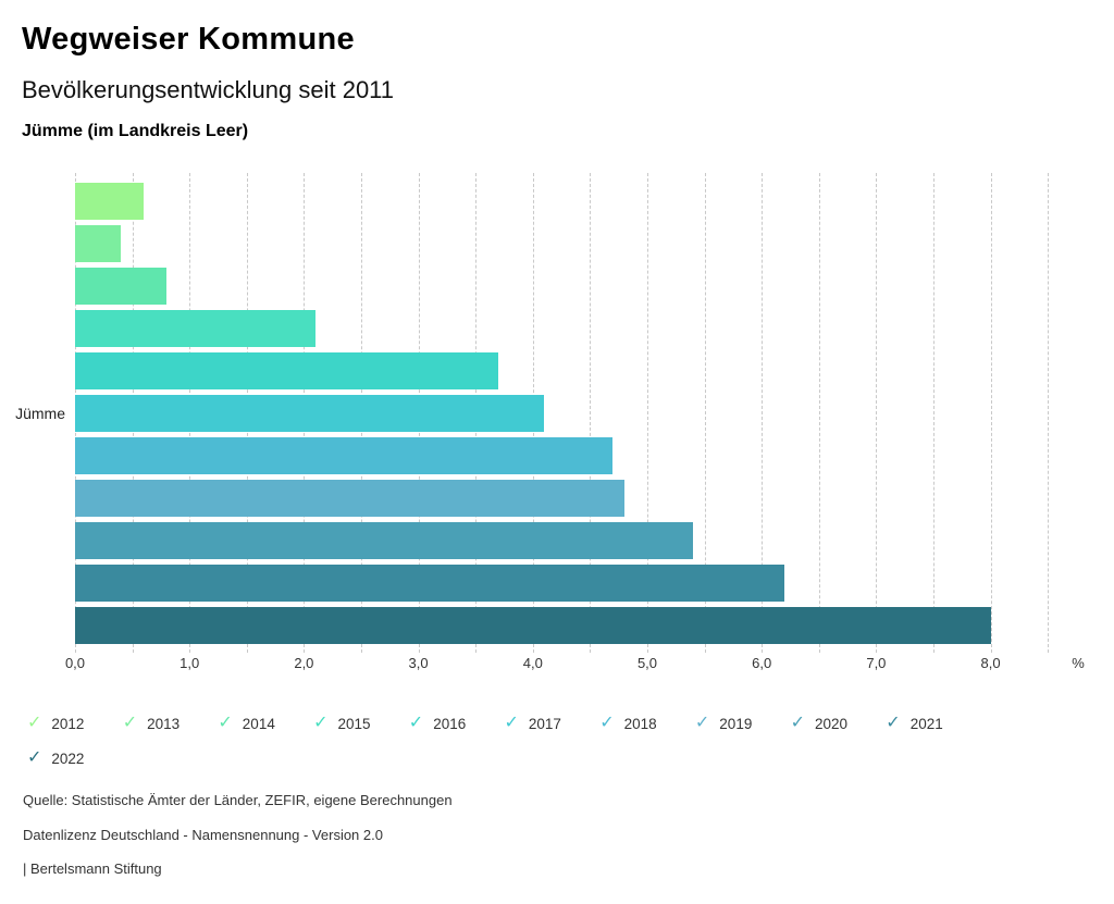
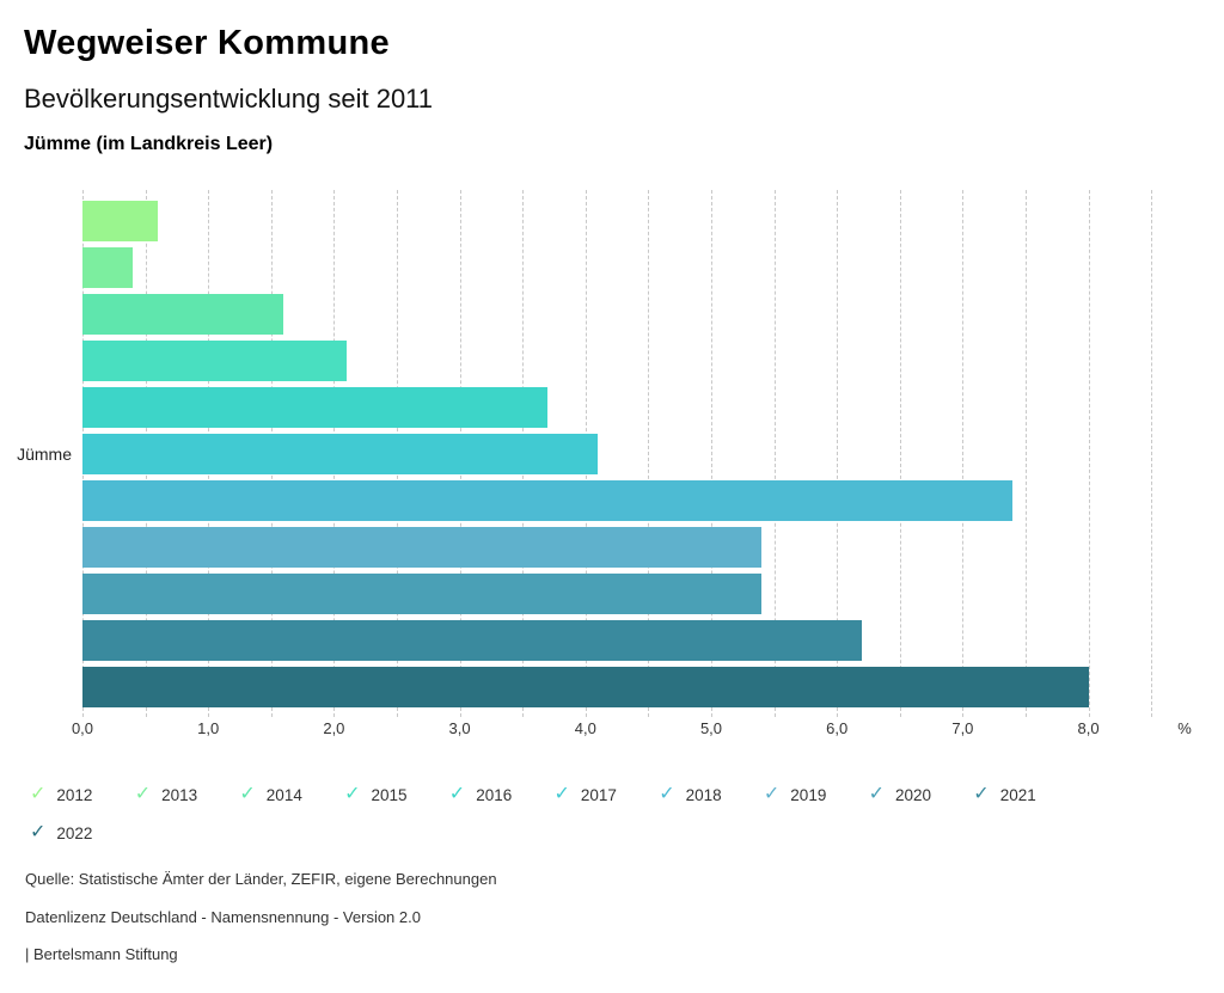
2014: 0,8 -> 1,6
2018: 4,7 -> 7,4
2019: 4,8 -> 5,4
